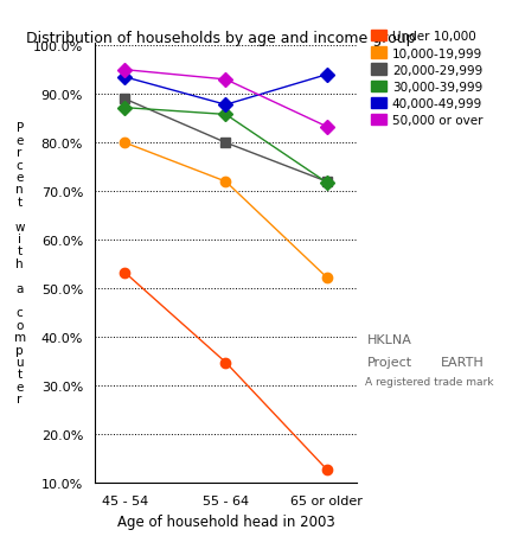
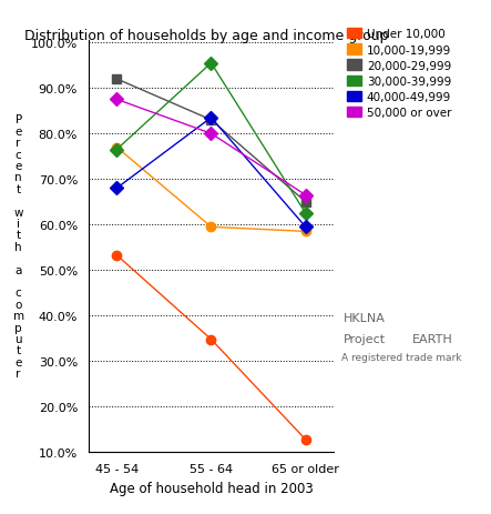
10,000-19,999/45 - 54: 80.0% -> 77.0%
20,000-29,999/45 - 54: 89% -> 92%
30,000-39,999/45 - 54: 87.2% -> 76.5%
40,000-49,999/45 - 54: 93.5% -> 68.0%
50,000 or over/45 - 54: 95.0% -> 87.5%
10,000-19,999/55 - 64: 72.0% -> 59.5%
20,000-29,999/55 - 64: 80% -> 83%
30,000-39,999/55 - 64: 85.8% -> 95.5%
40,000-49,999/55 - 64: 87.8% -> 83.5%
50,000 or over/55 - 64: 93.0% -> 80.0%
10,000-19,999/65 or older: 52.3% -> 58.5%
20,000-29,999/65 or older: 72% -> 65%
30,000-39,999/65 or older: 71.8% -> 62.5%
40,000-49,999/65 or older: 94.0% -> 59.5%
50,000 or over/65 or older: 83.3% -> 66.5%
